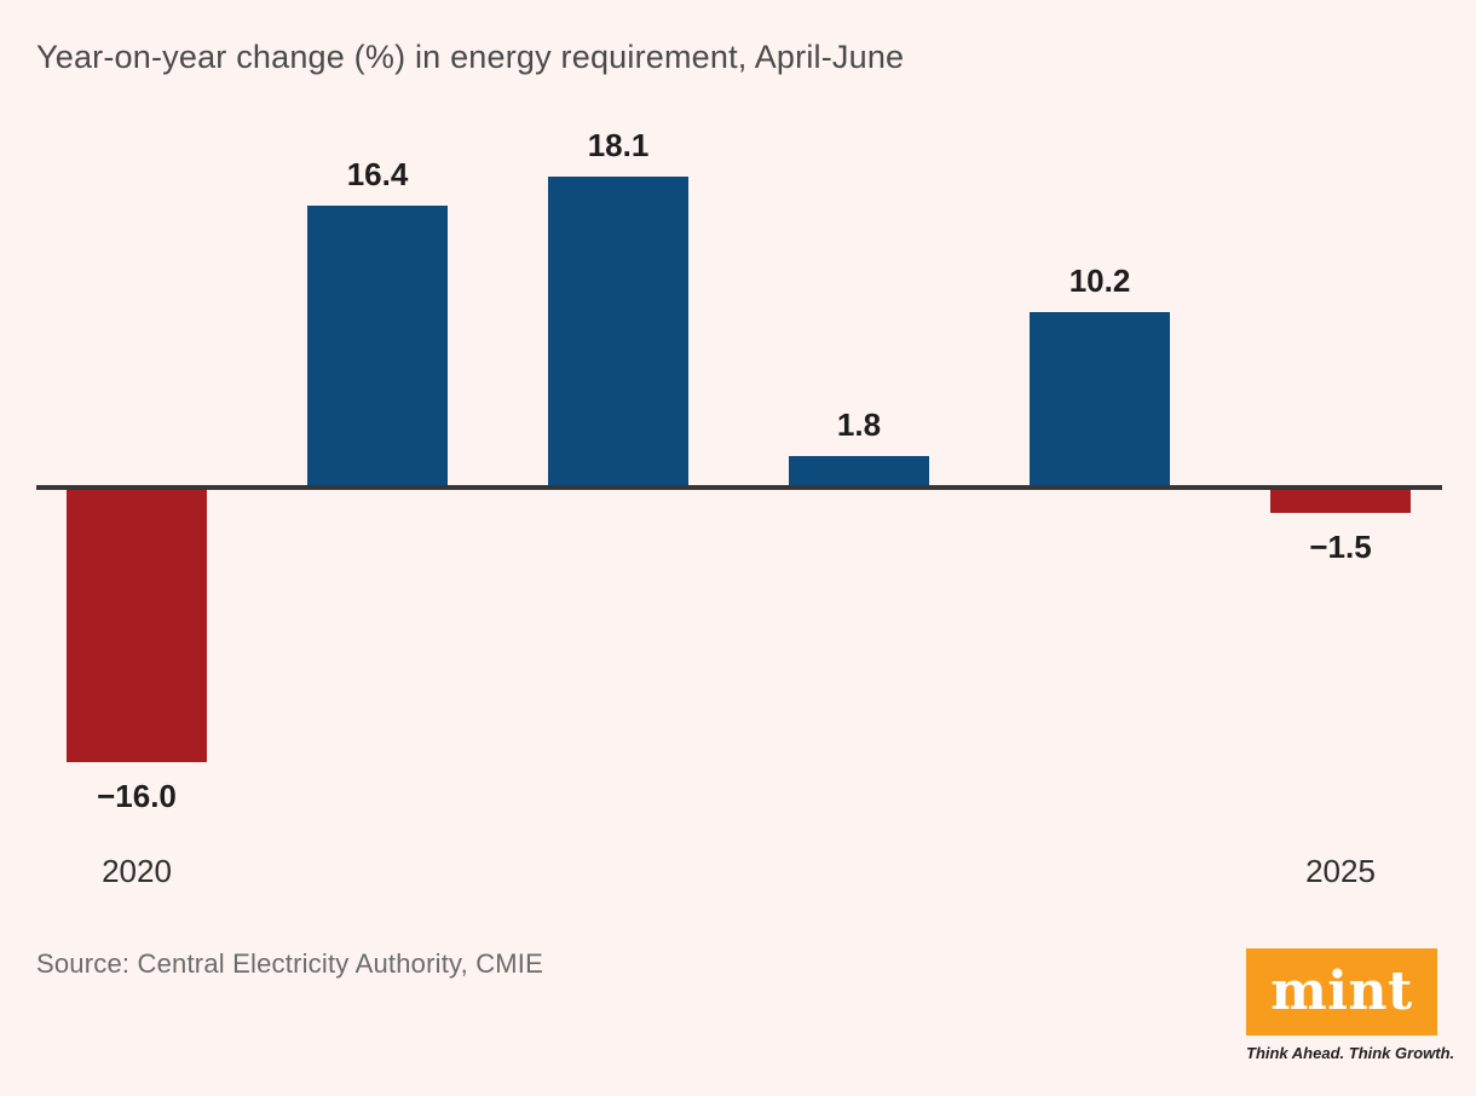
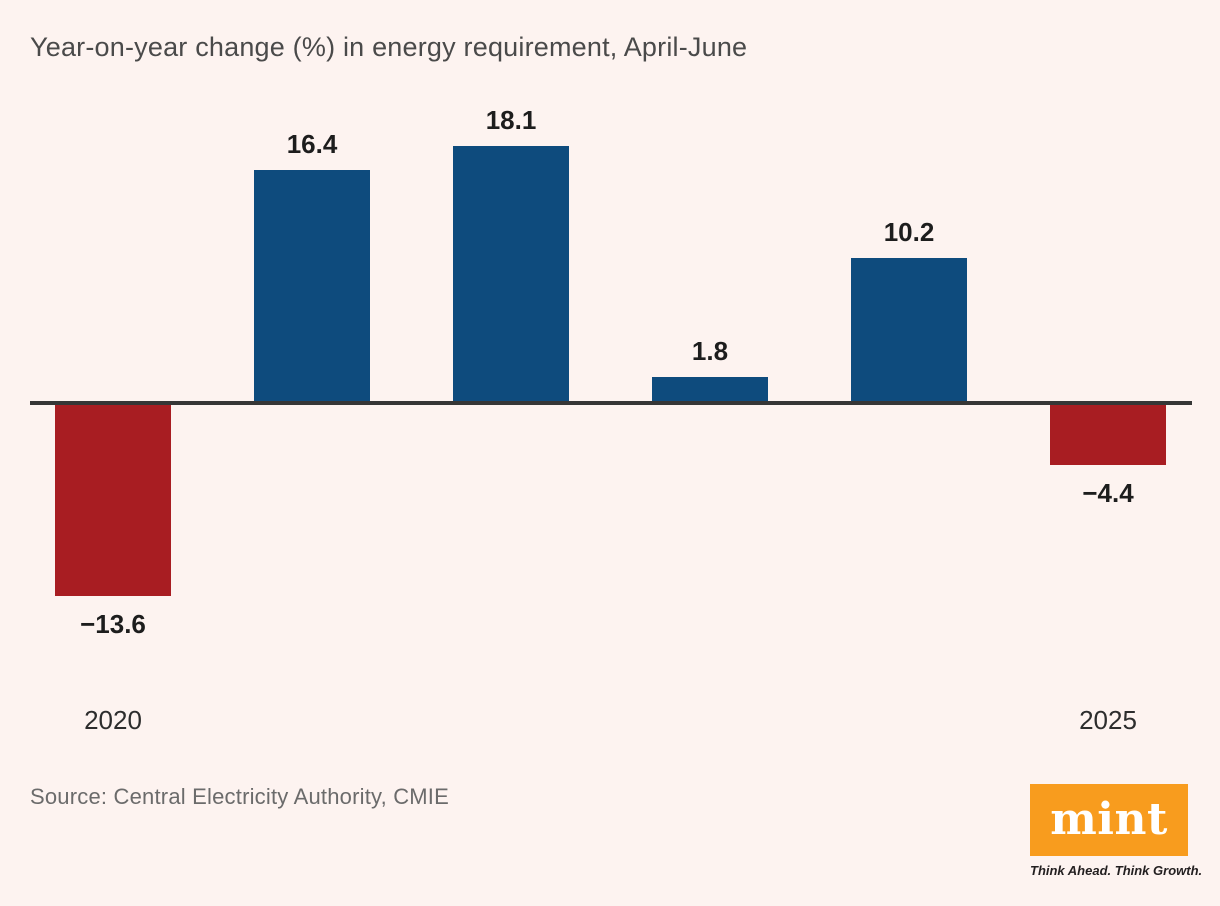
2020: −16.0 -> −13.6
2025: −1.5 -> −4.4
